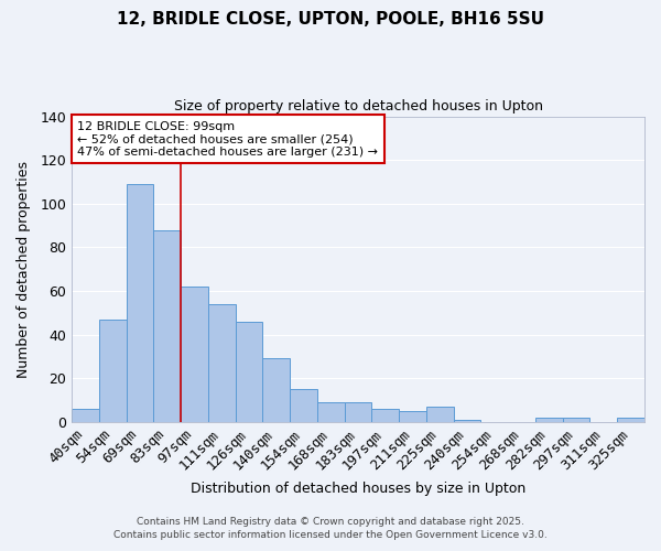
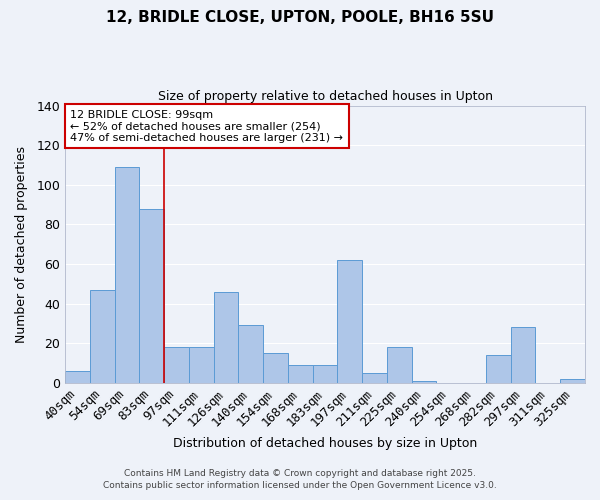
97sqm: 62 -> 18
111sqm: 54 -> 18
197sqm: 6 -> 62
225sqm: 7 -> 18
282sqm: 2 -> 14
297sqm: 2 -> 28
